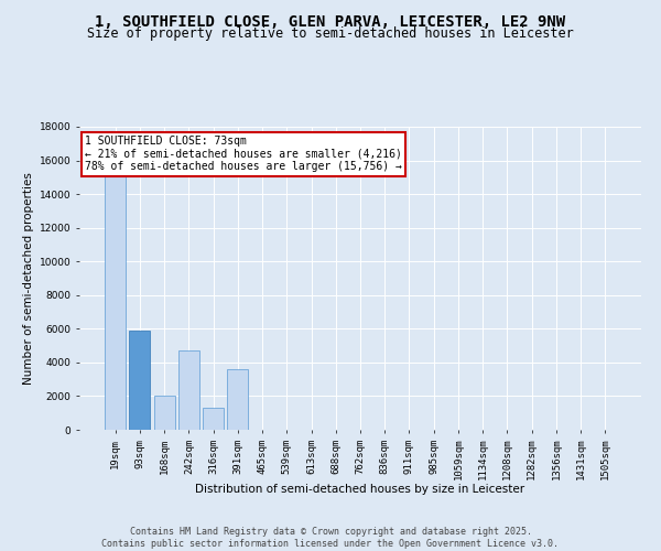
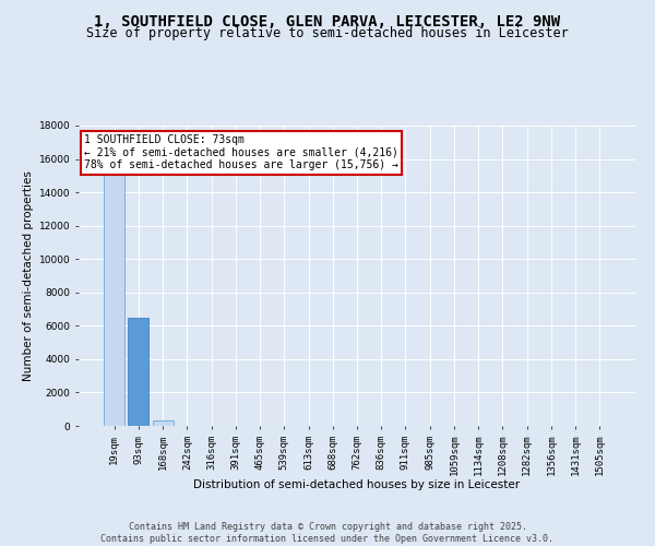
93sqm: 5900 -> 6500
168sqm: 2000 -> 300
242sqm: 4700 -> 0
316sqm: 1300 -> 0
391sqm: 3600 -> 0
